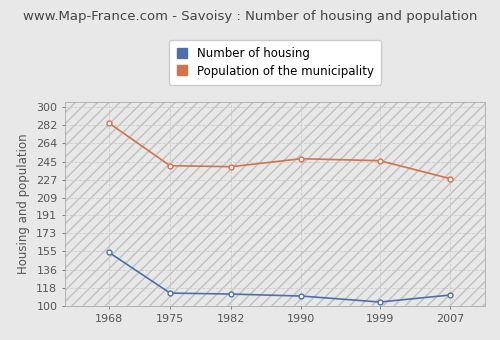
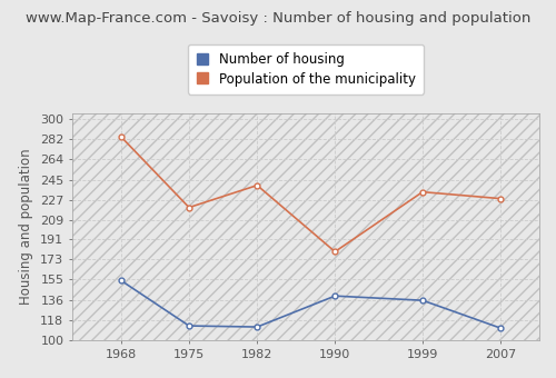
Population of the municipality/1975: 241 -> 220
Number of housing/1990: 110 -> 140
Population of the municipality/1990: 248 -> 180
Number of housing/1999: 104 -> 136
Population of the municipality/1999: 246 -> 234
